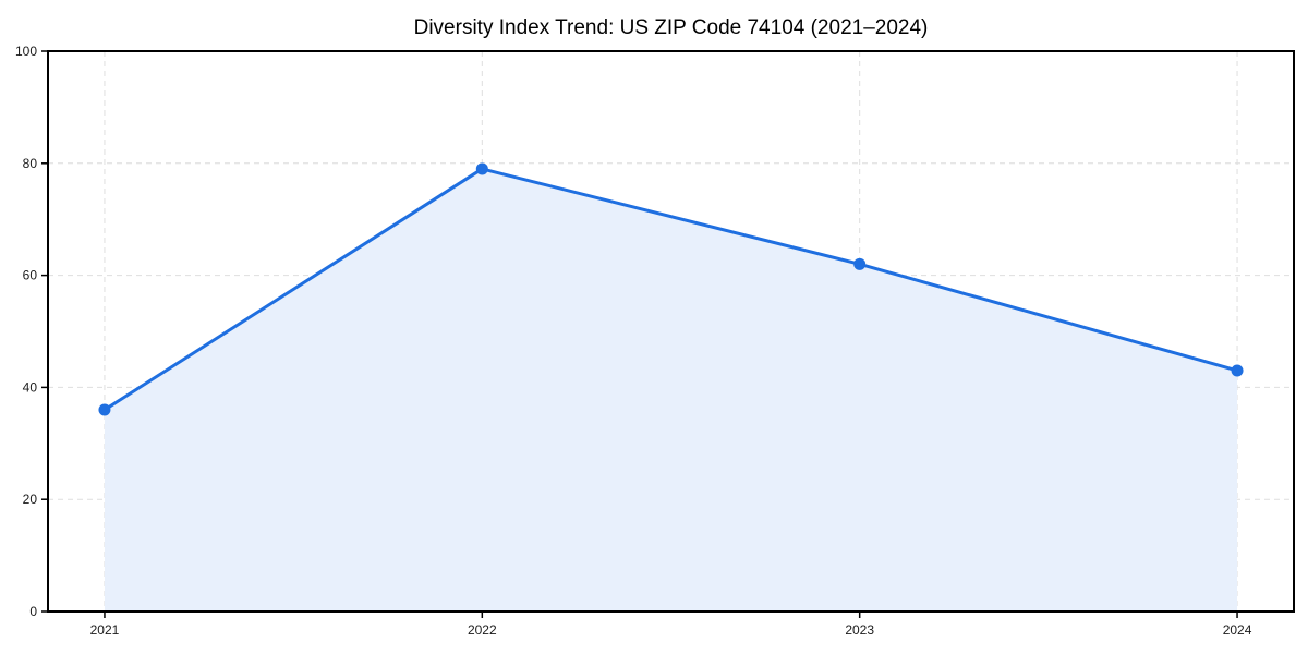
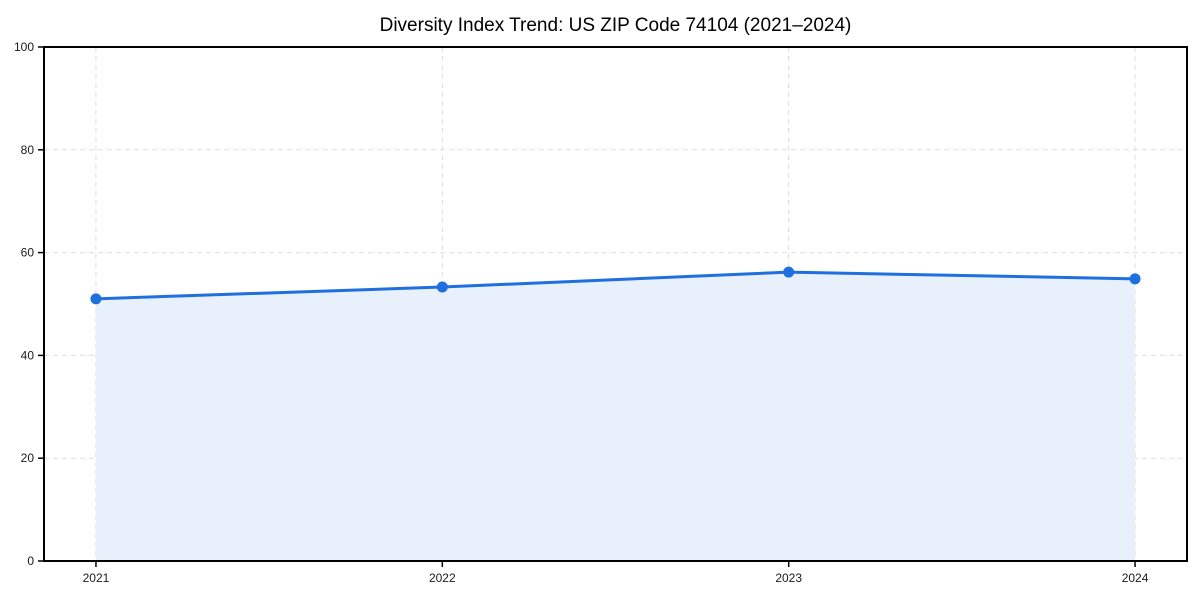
2021: 36 -> 51
2022: 79 -> 53
2023: 62 -> 56
2024: 43 -> 55
